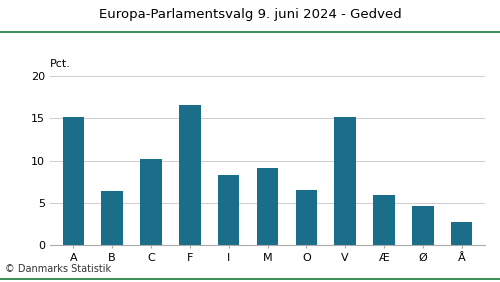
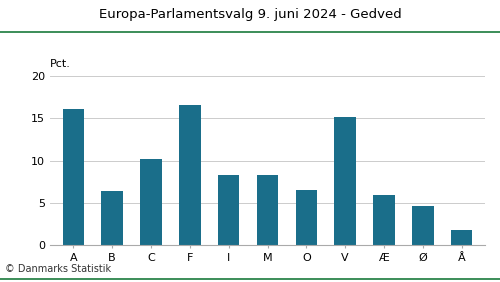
A: 15.2 -> 16.1
M: 9.2 -> 8.3
Å: 2.8 -> 1.8
